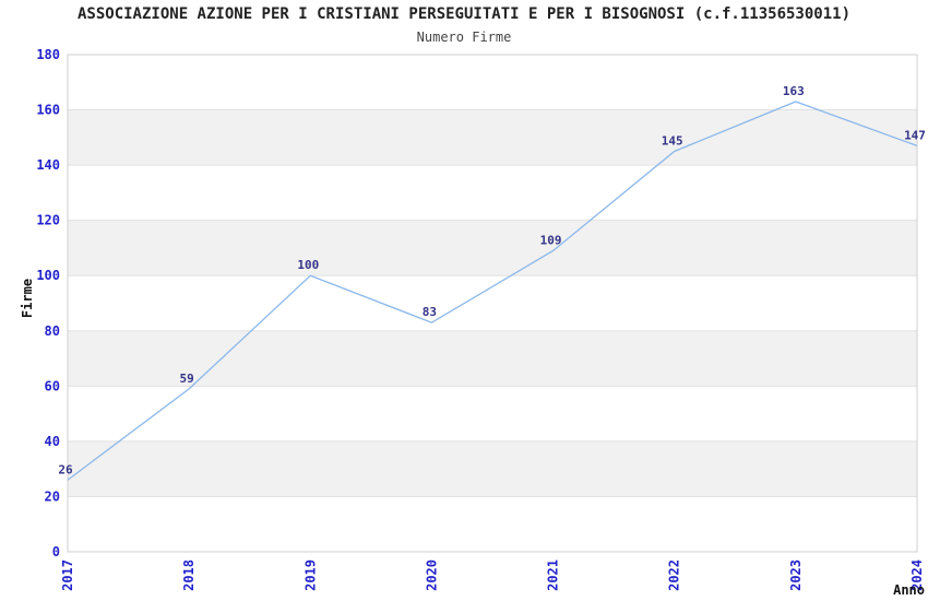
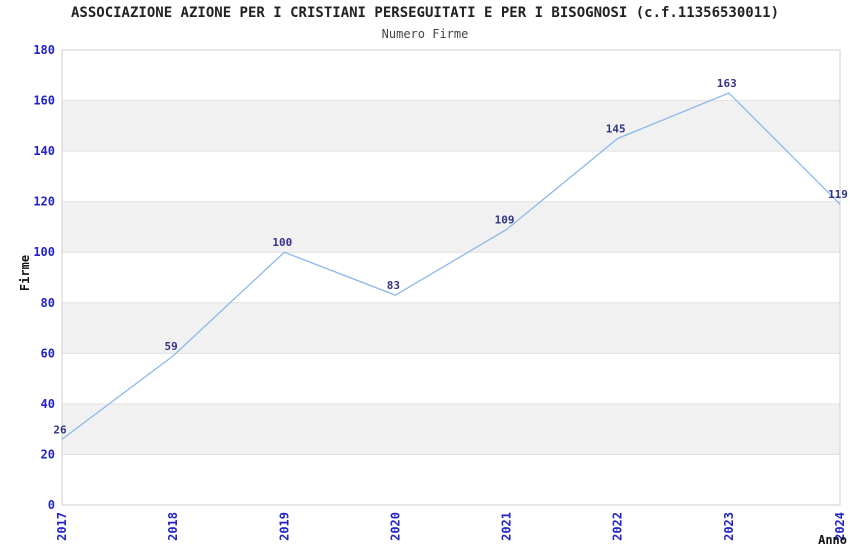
2024: 147 -> 119
